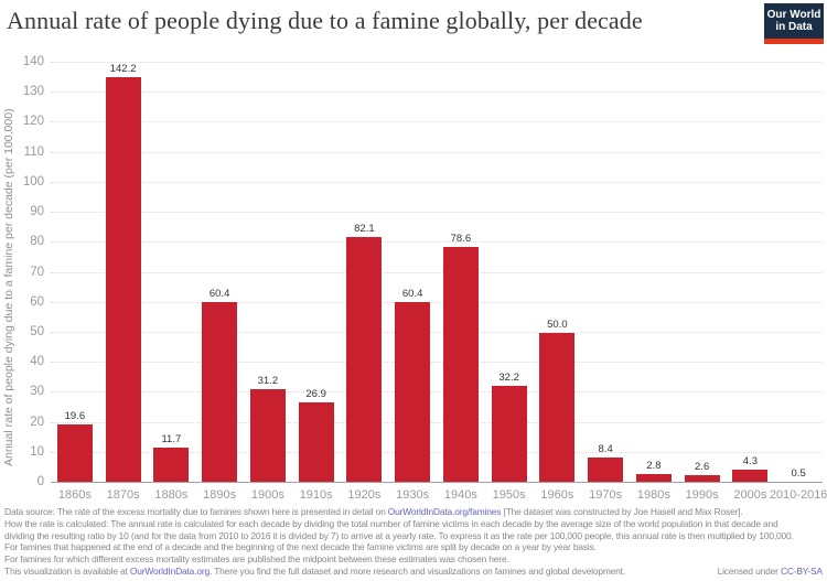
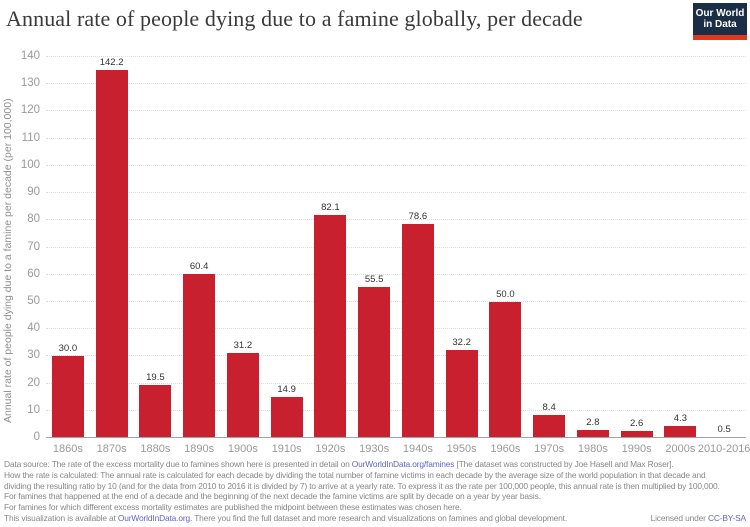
1860s: 19.6 -> 30.0
1880s: 11.7 -> 19.5
1910s: 26.9 -> 14.9
1930s: 60.4 -> 55.5
